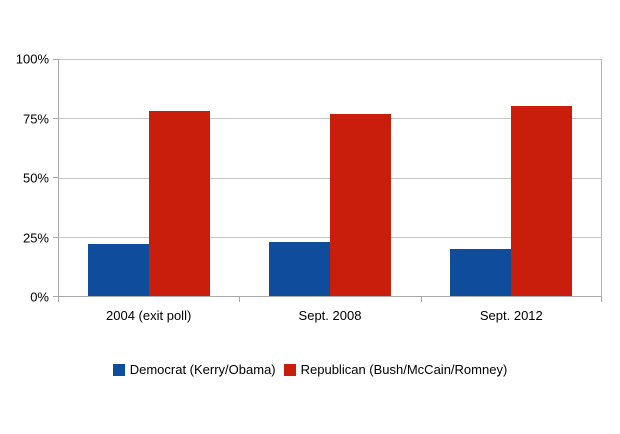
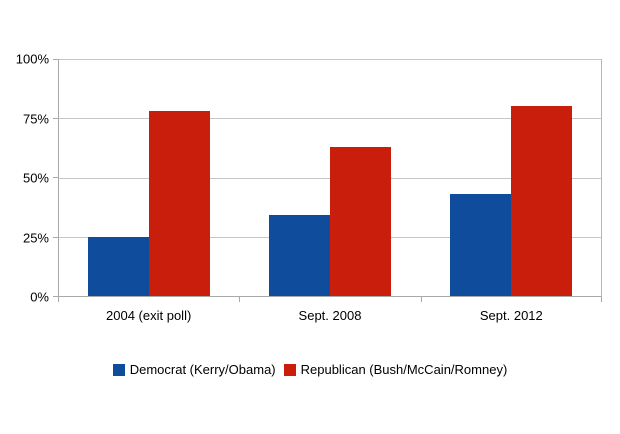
Democrat (Kerry/Obama)/2004 (exit poll): 22% -> 25%
Democrat (Kerry/Obama)/Sept. 2008: 23% -> 34%
Republican (Bush/McCain/Romney)/Sept. 2008: 77% -> 63%
Democrat (Kerry/Obama)/Sept. 2012: 20% -> 43%
